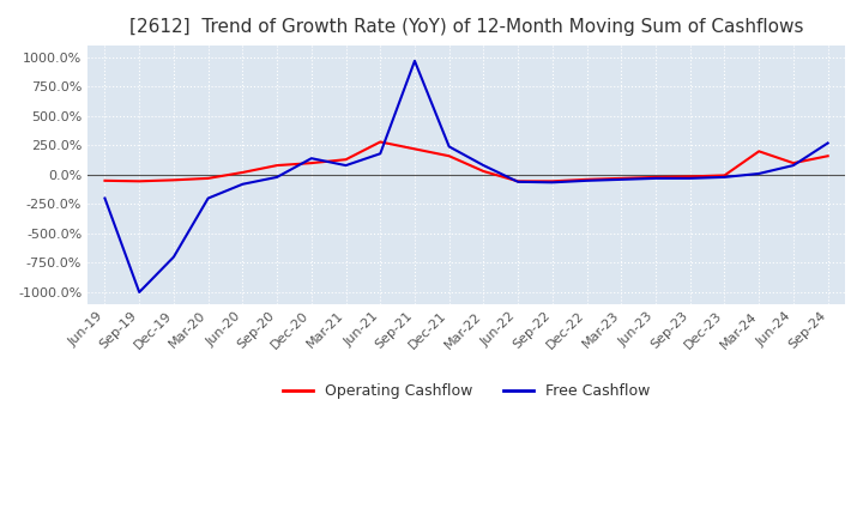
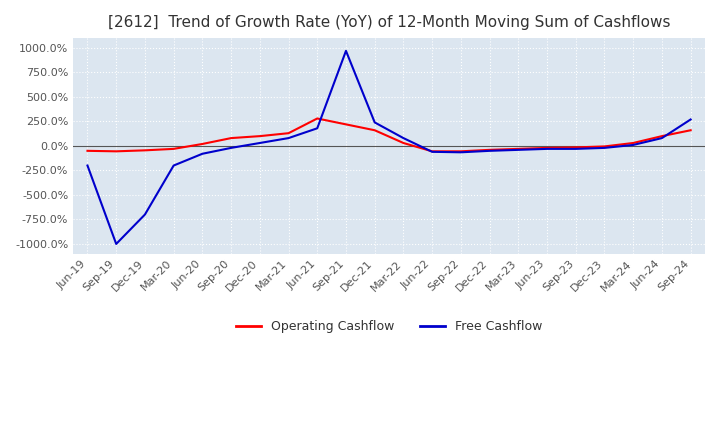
Free Cashflow/Dec-20: 140% -> 30%
Operating Cashflow/Mar-24: 200% -> 30%
